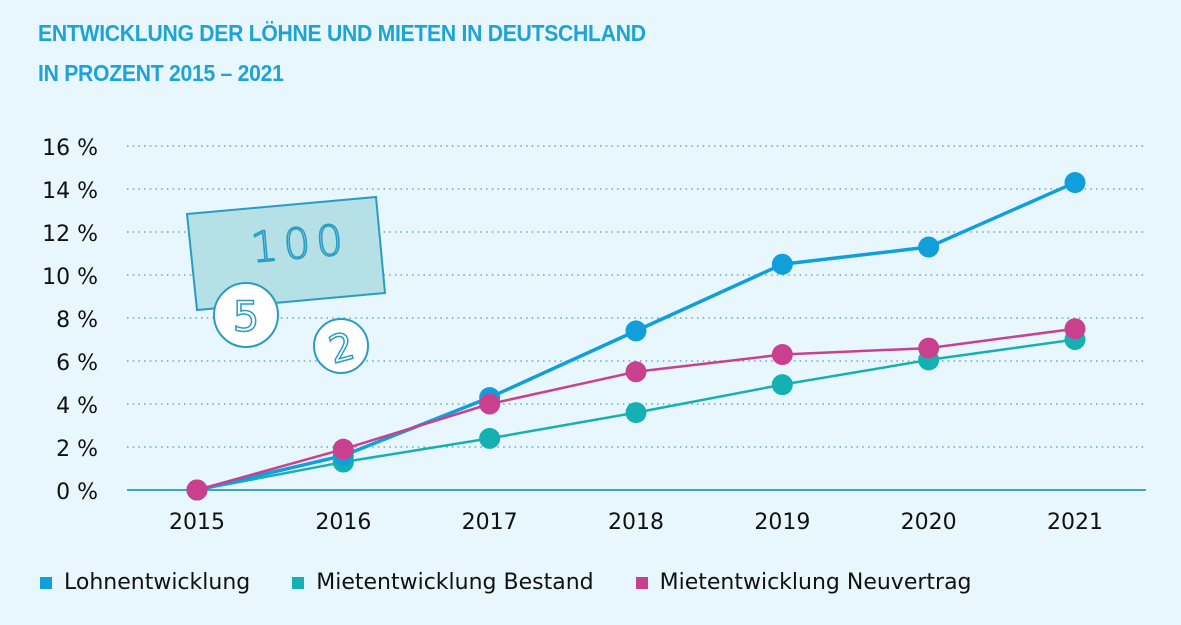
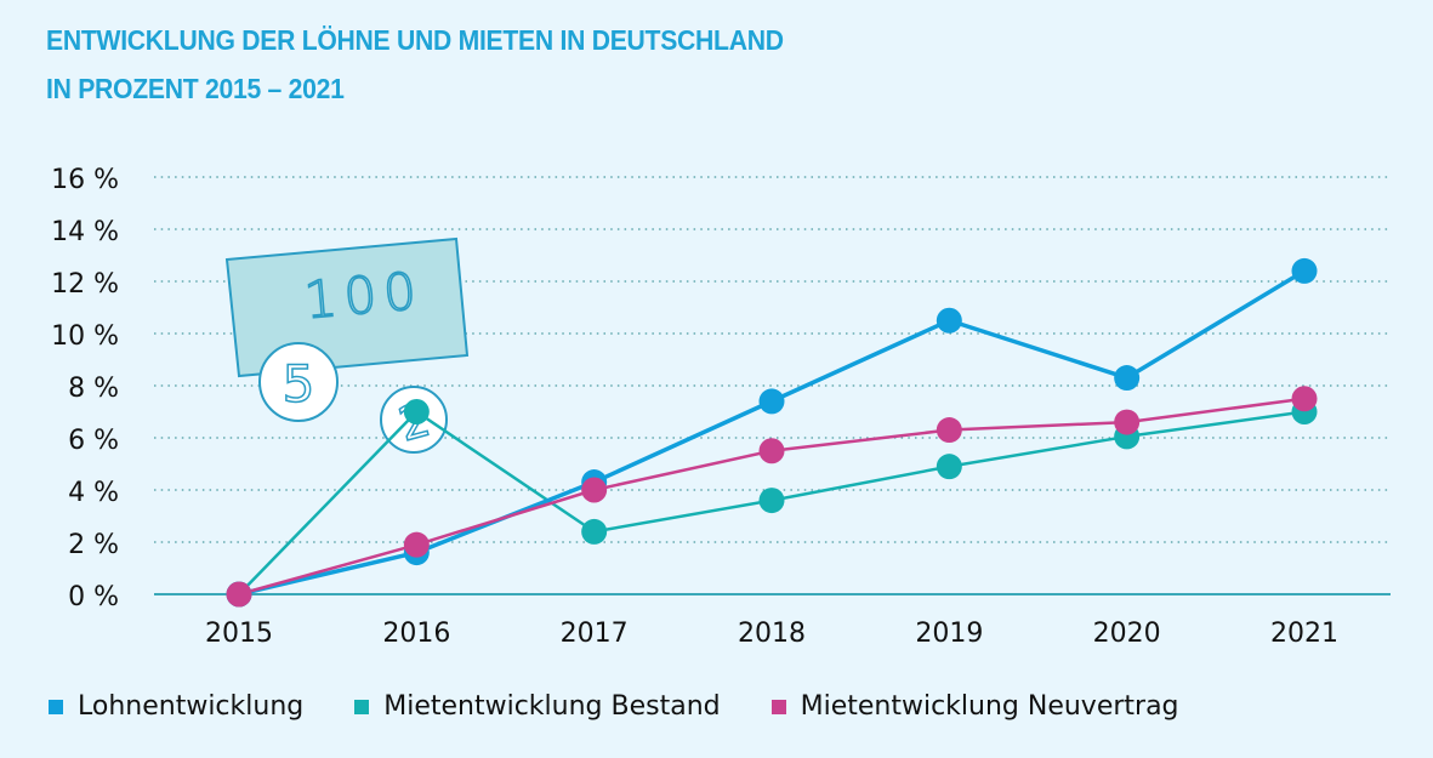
Mietentwicklung Bestand/2016: 1.3% -> 7.0%
Lohnentwicklung/2020: 11.3% -> 8.3%
Lohnentwicklung/2021: 14.3% -> 12.4%
